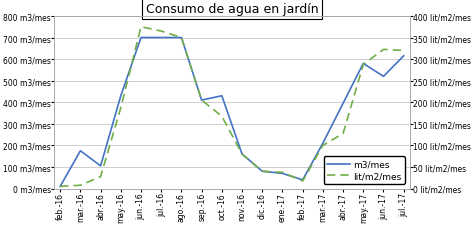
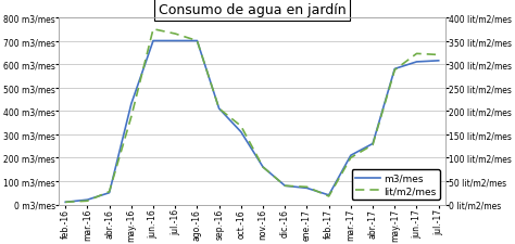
m3/mes/mar.-16: 175 m3/mes -> 20 m3/mes
m3/mes/abr.-16: 105 m3/mes -> 50 m3/mes
m3/mes/oct.-16: 430 m3/mes -> 310 m3/mes
m3/mes/abr.-17: 395 m3/mes -> 260 m3/mes
m3/mes/jun.-17: 520 m3/mes -> 610 m3/mes
